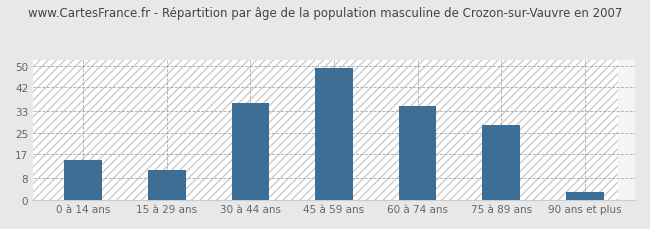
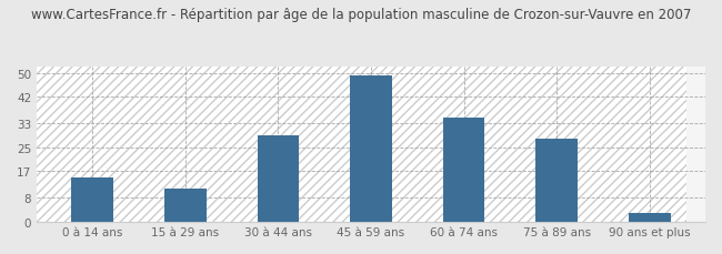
30 à 44 ans: 36 -> 29
